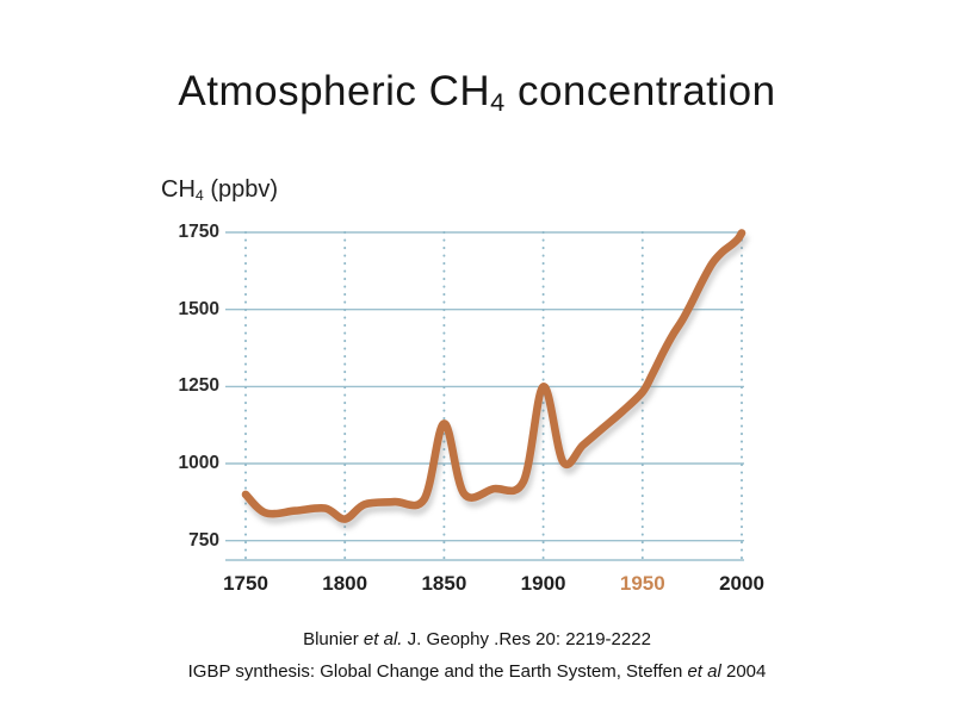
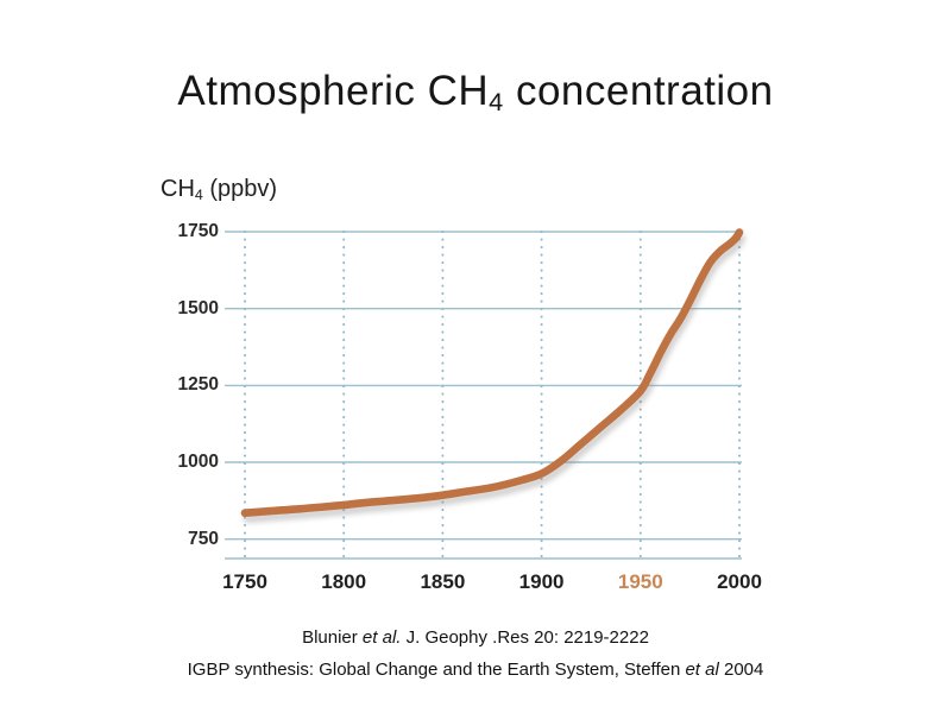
1750: 900 -> 840
1800: 820 -> 860
1850: 1130 -> 890
1900: 1250 -> 960
